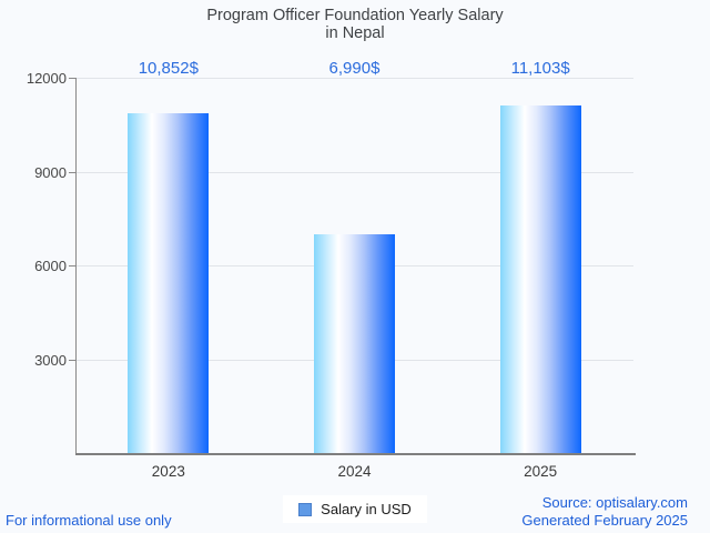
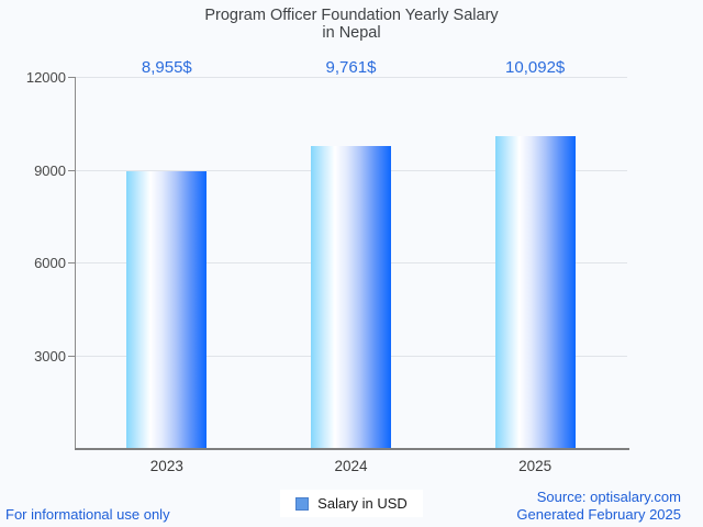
2023: 10,852 -> 8,955
2024: 6,990 -> 9,761
2025: 11,103 -> 10,092
